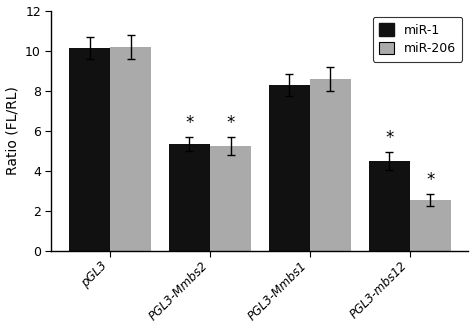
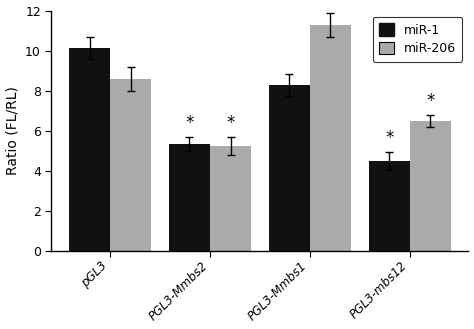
miR-206/pGL3: 10.20 -> 8.60
miR-206/PGL3-Mmbs1: 8.60 -> 11.30
miR-206/PGL3-mbs12: 2.55 -> 6.50
